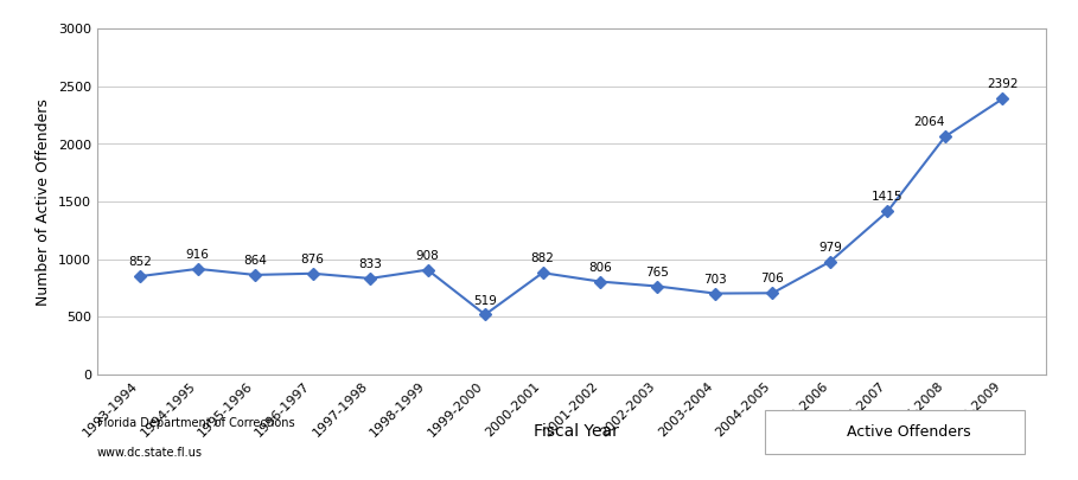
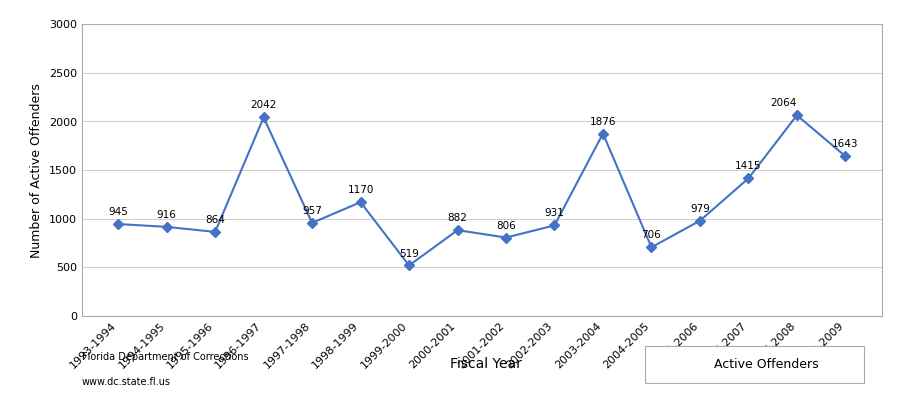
1993-1994: 852 -> 945
1996-1997: 876 -> 2042
1997-1998: 833 -> 957
1998-1999: 908 -> 1170
2002-2003: 765 -> 931
2003-2004: 703 -> 1876
2008-2009: 2392 -> 1643
